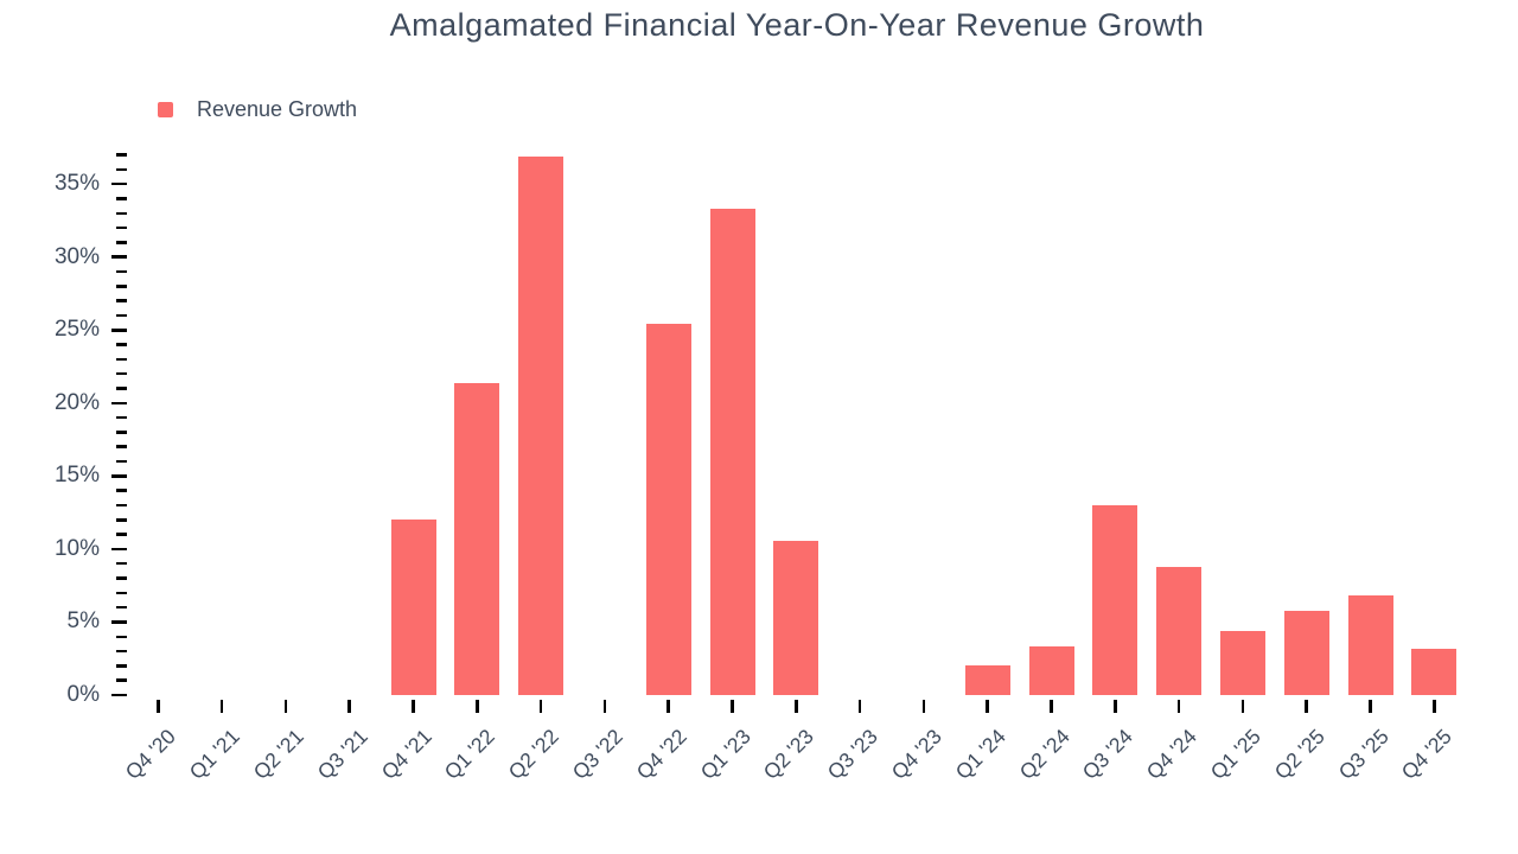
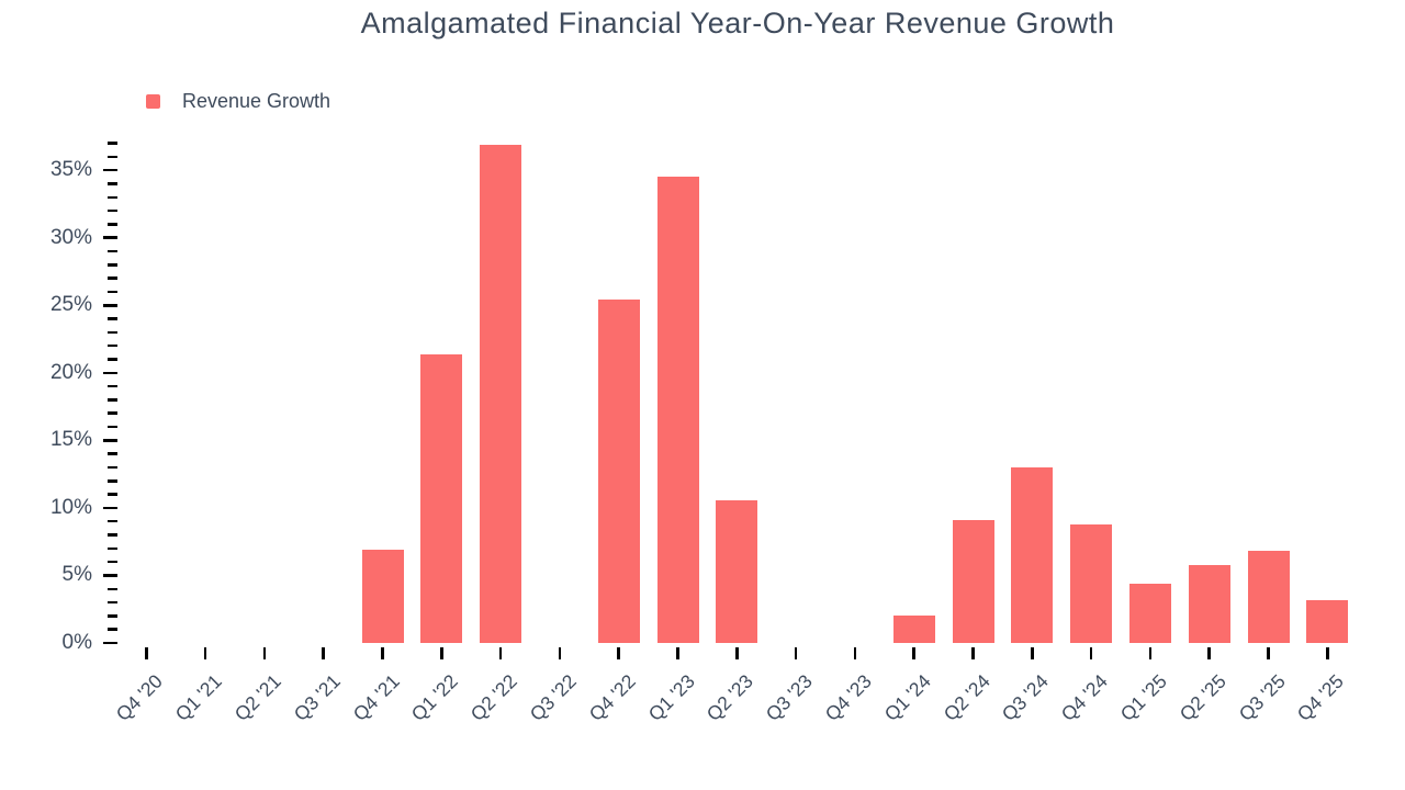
Q4 '21: 12.0% -> 6.9%
Q1 '23: 33.3% -> 34.5%
Q2 '24: 3.3% -> 9.1%
